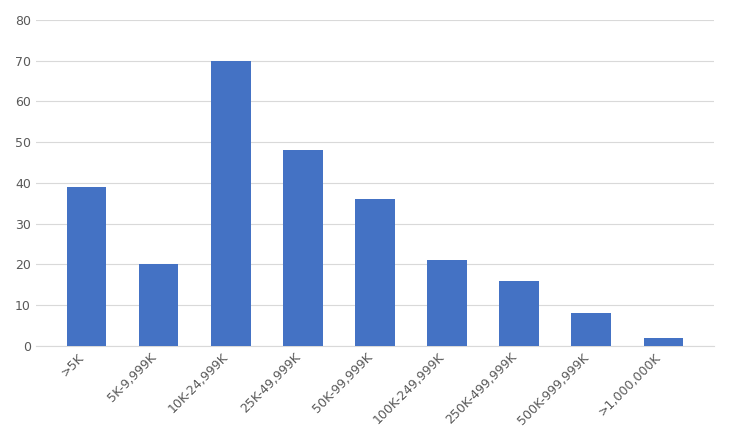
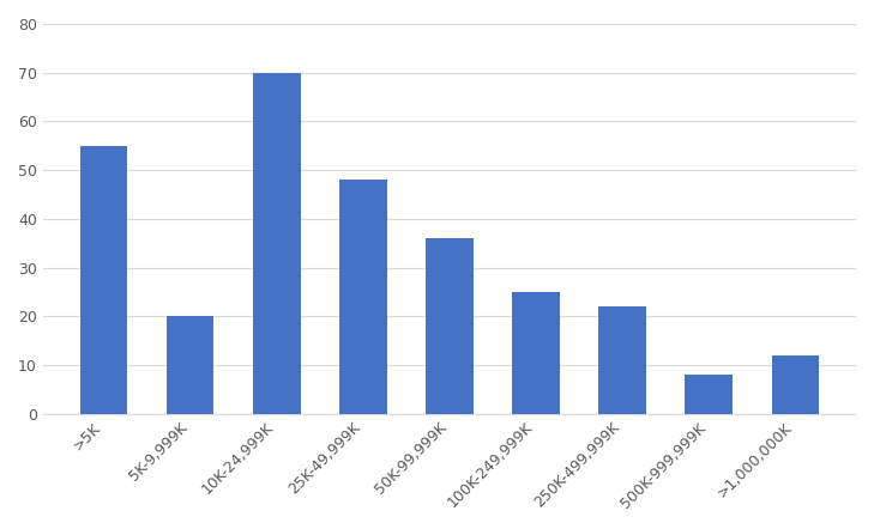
>5K: 39 -> 55
100K-249,999K: 21 -> 25
250K-499,999K: 16 -> 22
>1,000,000K: 2 -> 12
